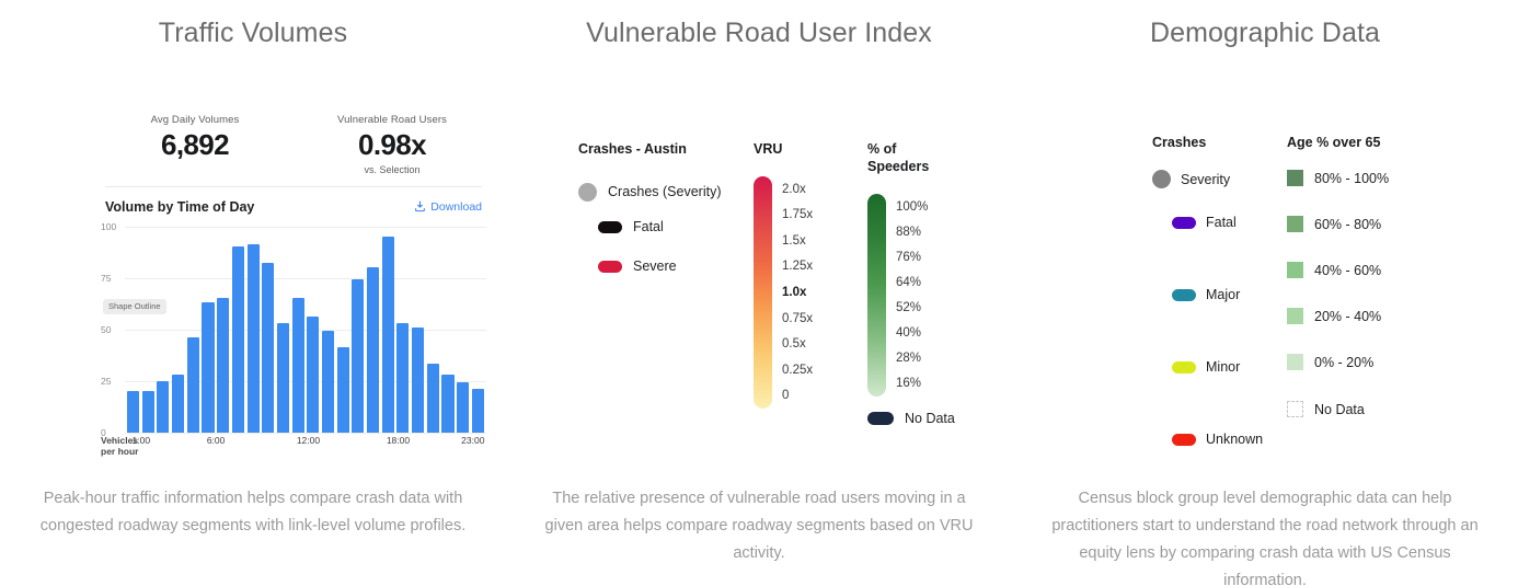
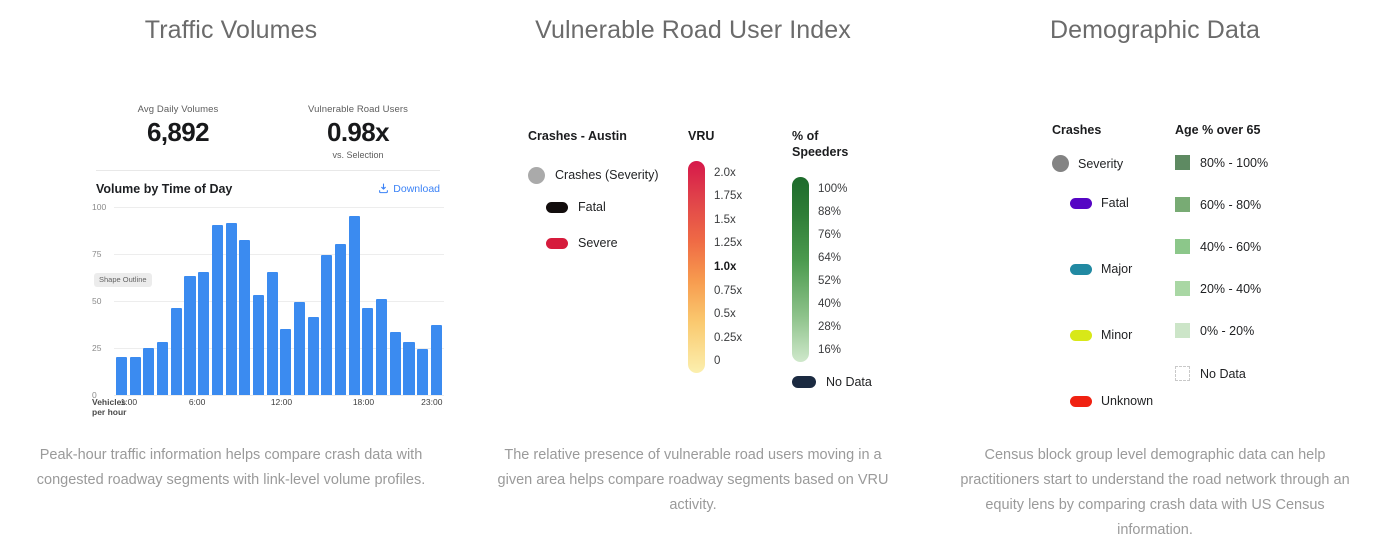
12:00: 56% -> 35%
18:00: 53% -> 46%
23:00: 21% -> 37%
